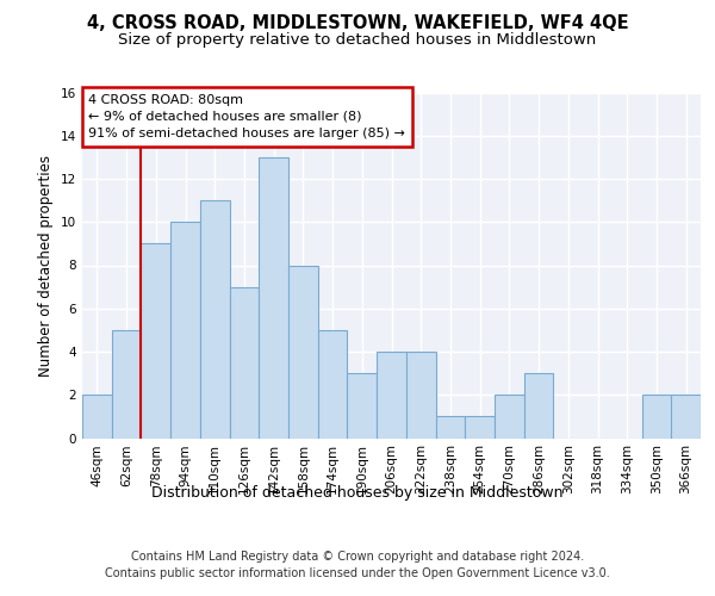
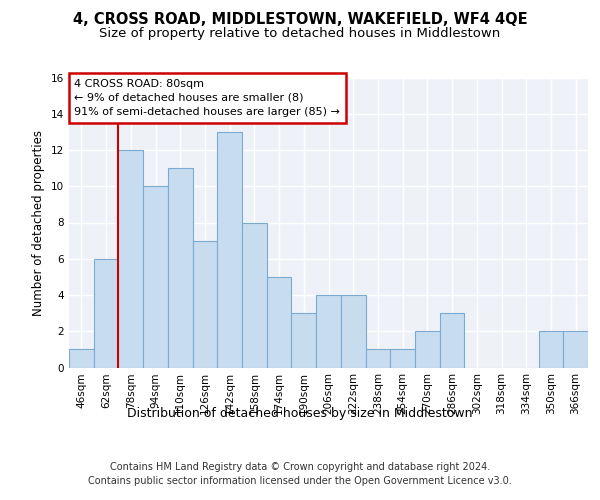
46sqm: 2 -> 1
62sqm: 5 -> 6
78sqm: 9 -> 12
